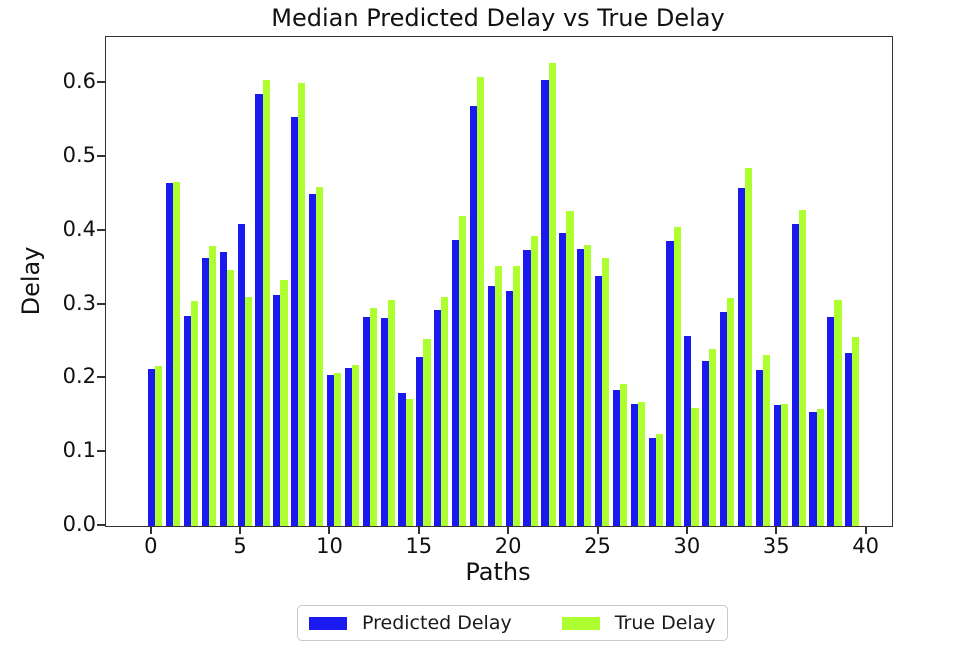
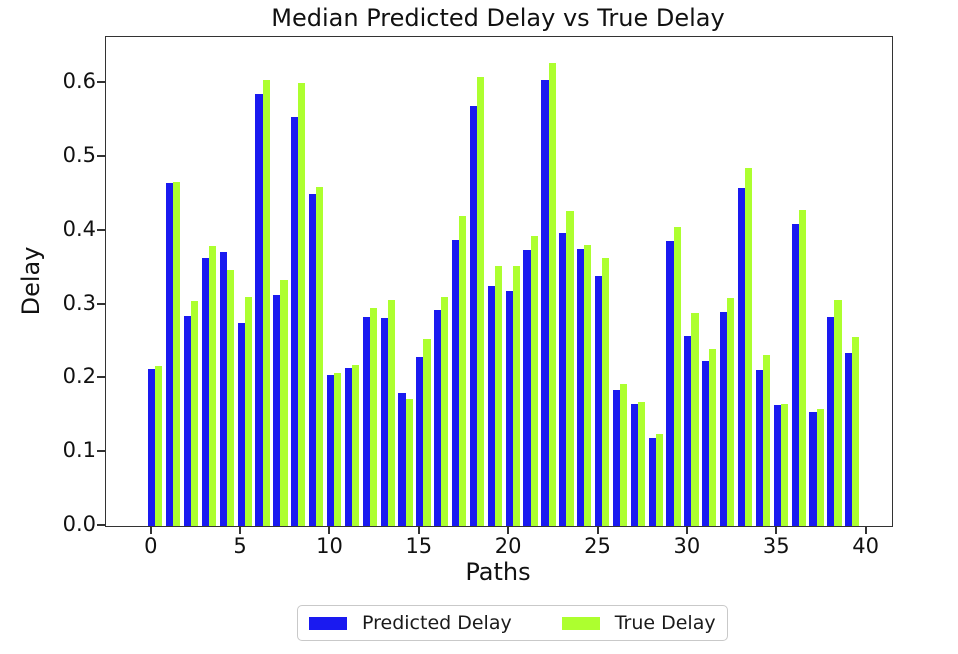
Predicted Delay/5: 0.41 -> 0.28
True Delay/30: 0.16 -> 0.29
